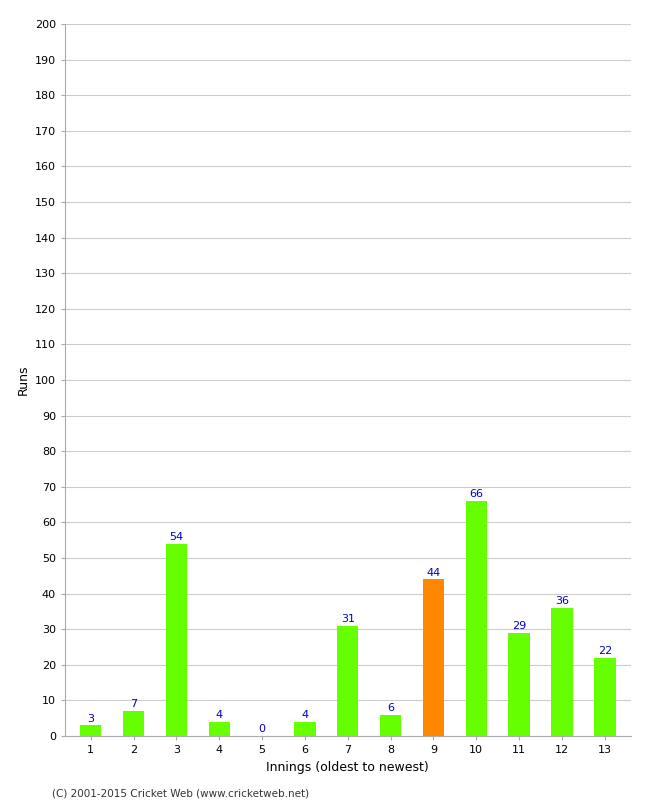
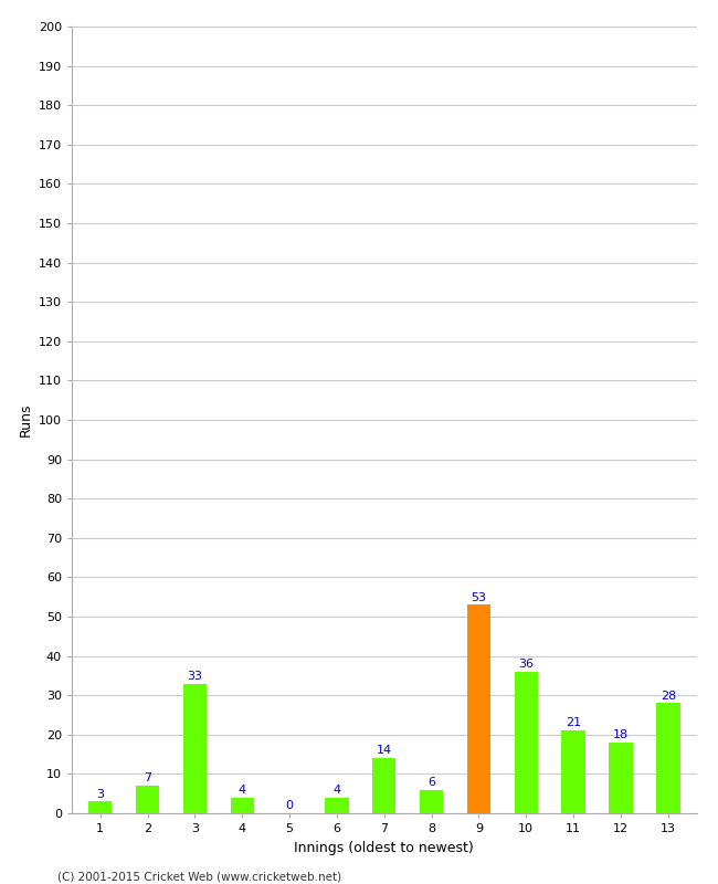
3: 54 -> 33
7: 31 -> 14
9: 44 -> 53
10: 66 -> 36
11: 29 -> 21
12: 36 -> 18
13: 22 -> 28
